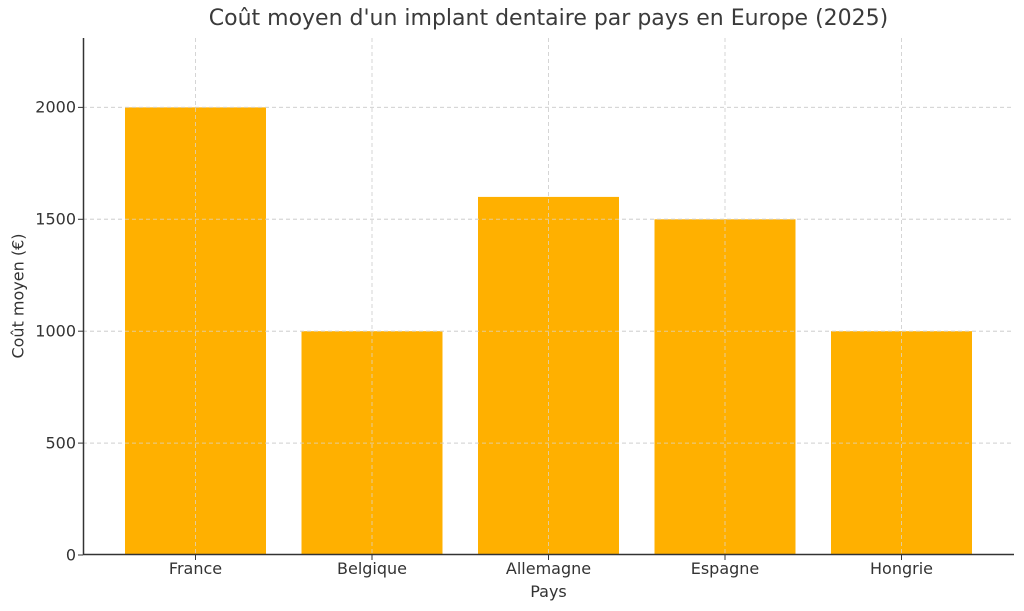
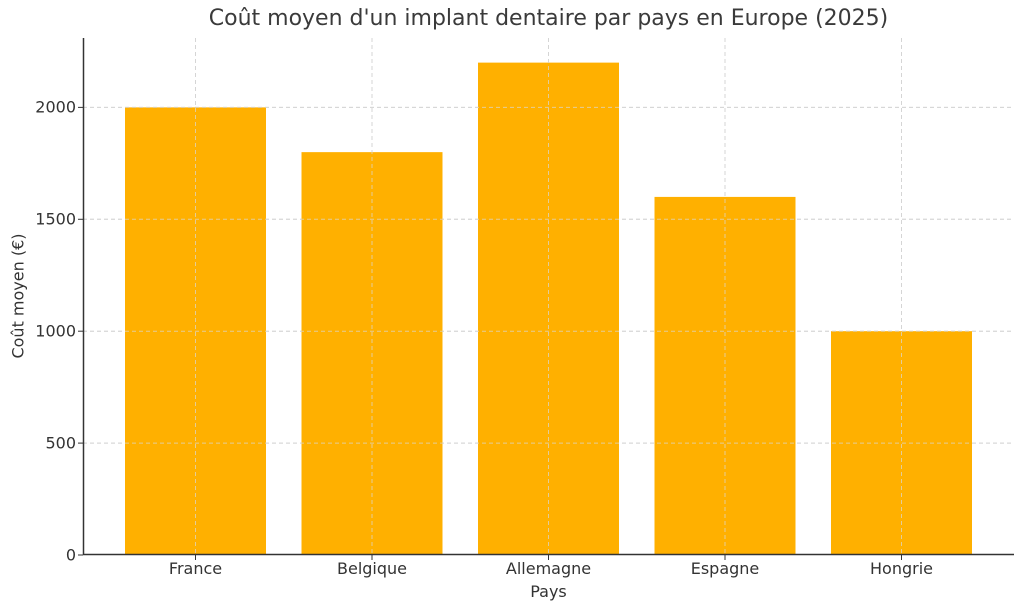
Belgique: 1000 -> 1800
Allemagne: 1600 -> 2200
Espagne: 1500 -> 1600
